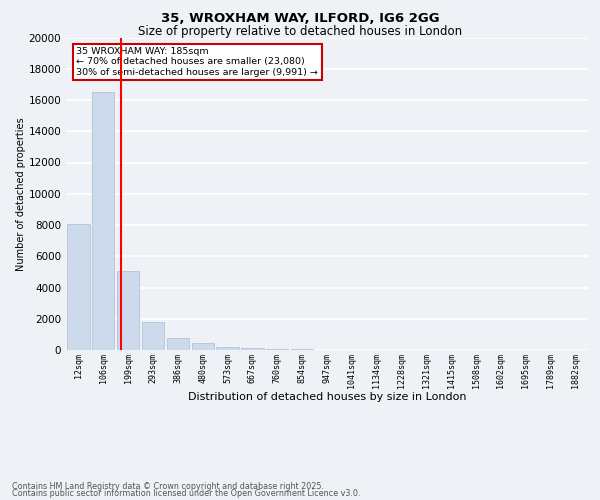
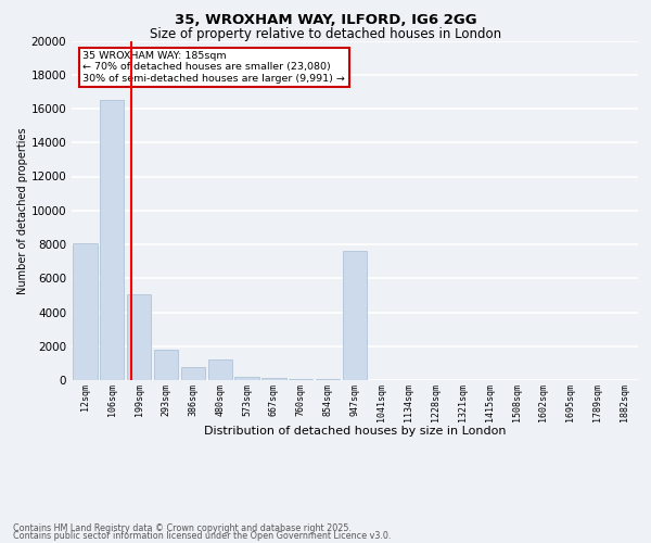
480sqm: 400 -> 1200
947sqm: 0 -> 7600
